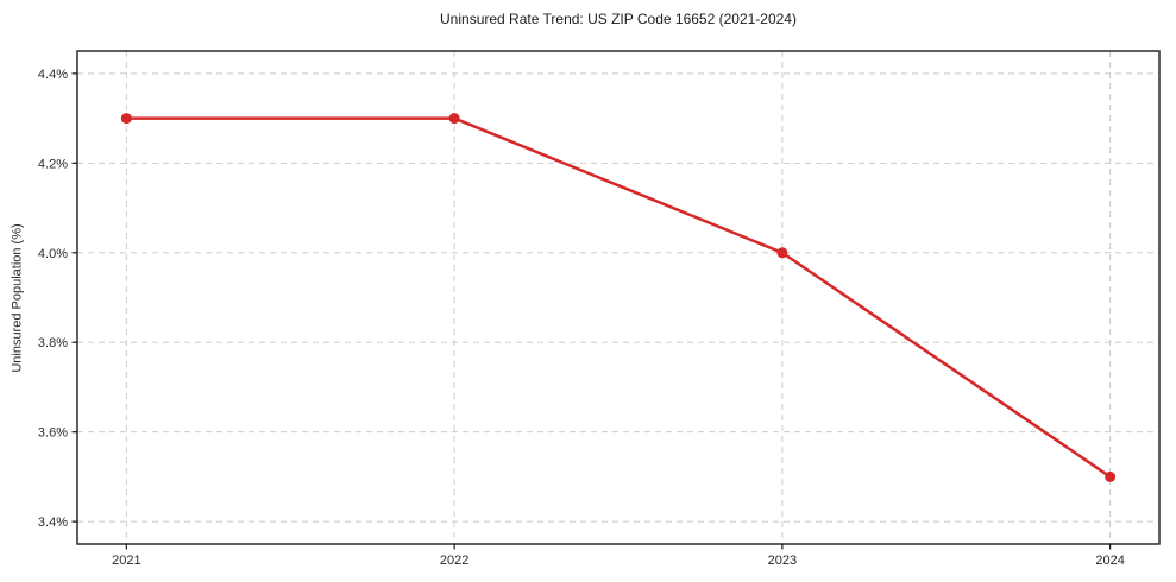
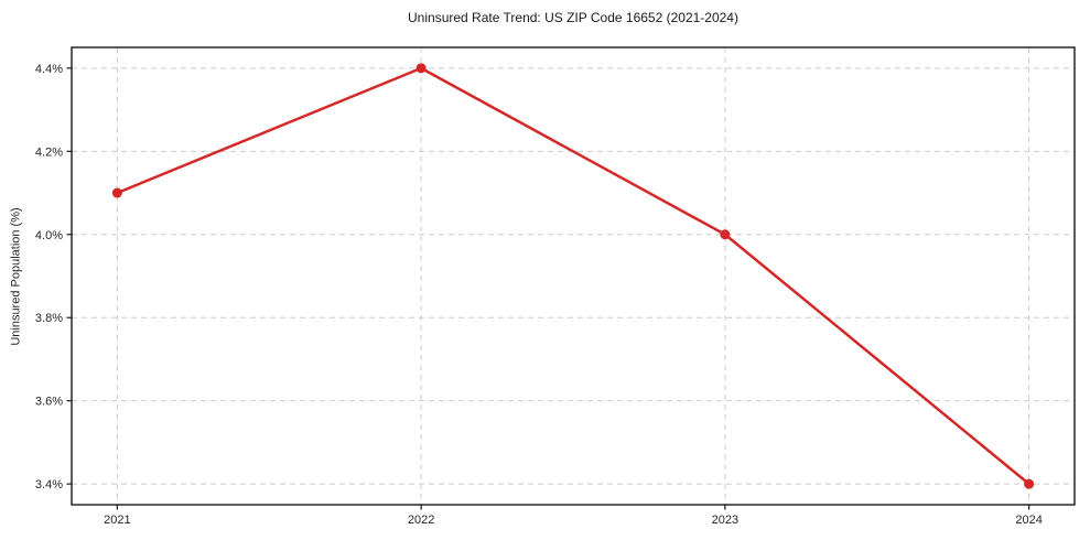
2021: 4.3% -> 4.1%
2022: 4.3% -> 4.4%
2024: 3.5% -> 3.4%
